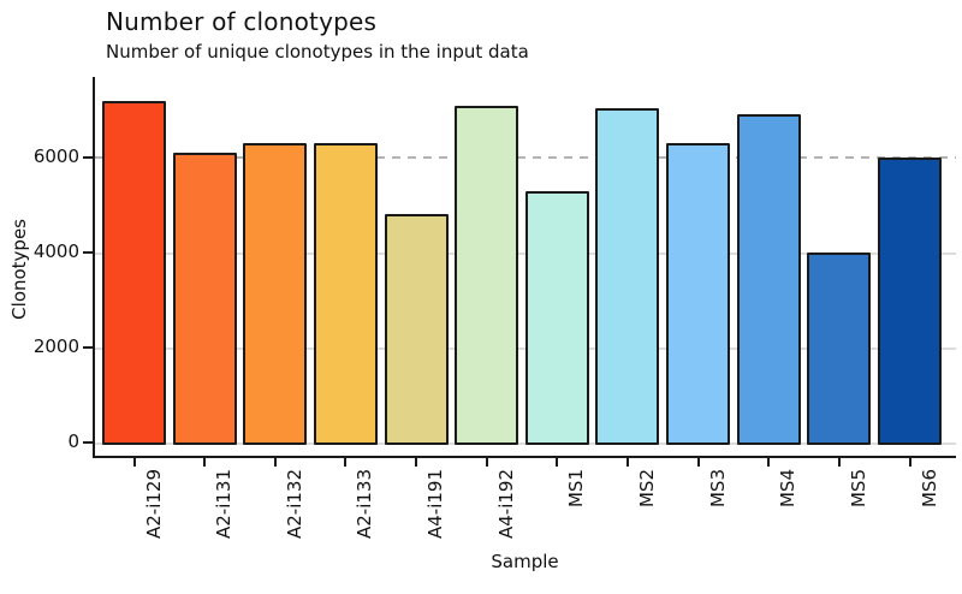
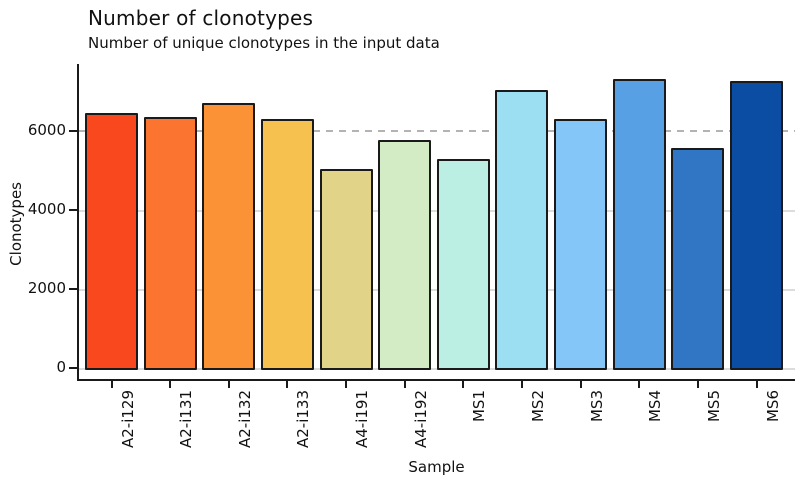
A2-i129: 7200 -> 6500
A2-i131: 6100 -> 6400
A2-i132: 6300 -> 6700
A4-i191: 4800 -> 5000
A4-i192: 7100 -> 5800
MS4: 6900 -> 7300
MS5: 4000 -> 5600
MS6: 6000 -> 7300
